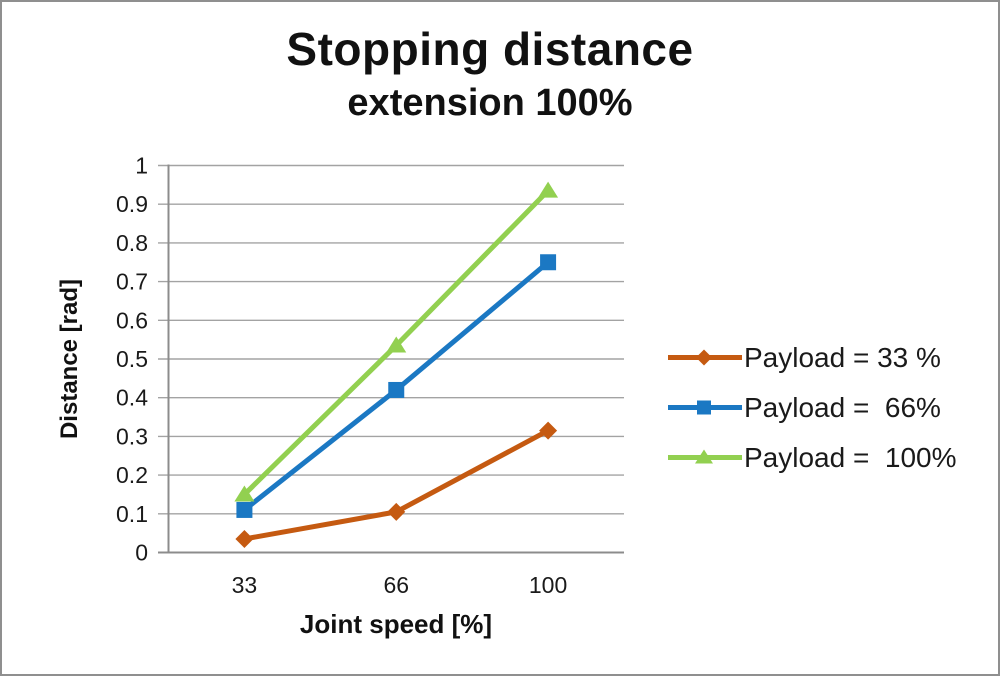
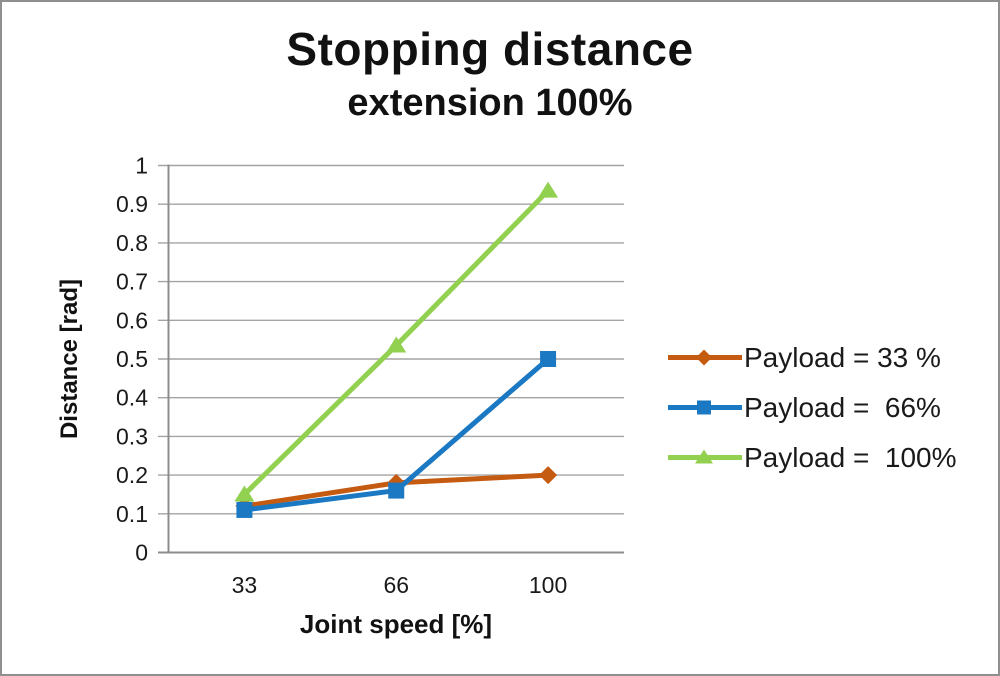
Payload = 33 %/33: 0.04 -> 0.12
Payload = 33 %/66: 0.10 -> 0.18
Payload = 66%/66: 0.42 -> 0.16
Payload = 33 %/100: 0.32 -> 0.20
Payload = 66%/100: 0.75 -> 0.50
